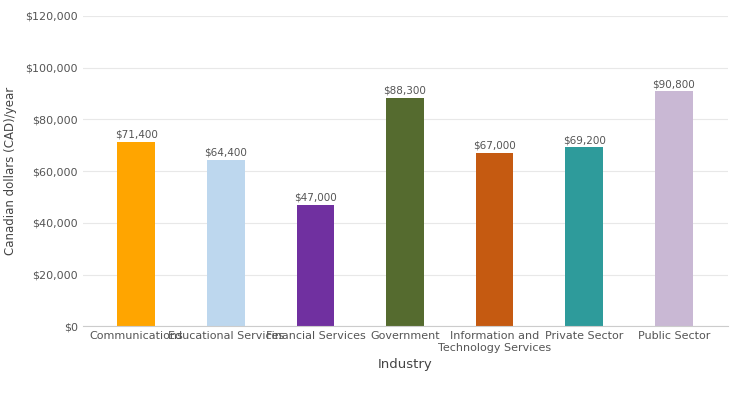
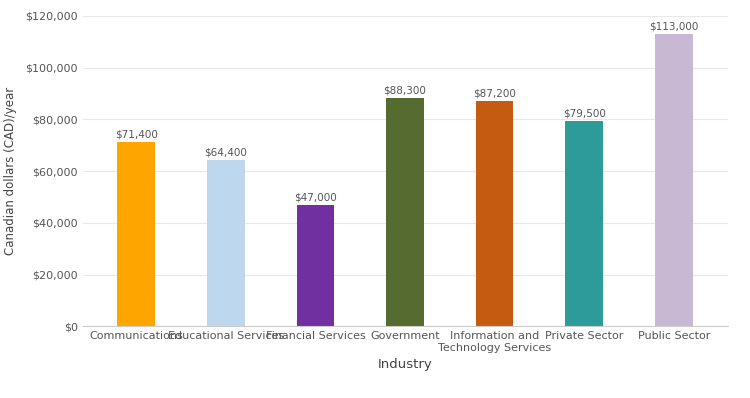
Information and Technology Services: $67,000 -> $87,200
Private Sector: $69,200 -> $79,500
Public Sector: $90,800 -> $113,000
